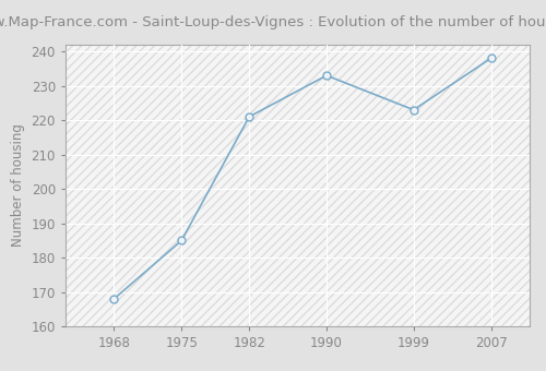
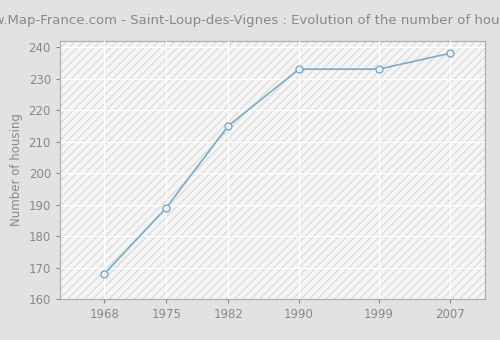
1975: 185 -> 189
1982: 221 -> 215
1999: 223 -> 233
